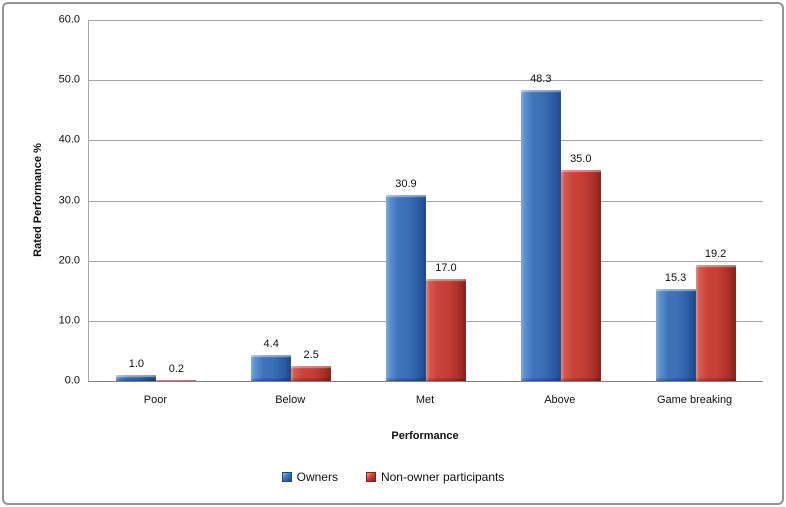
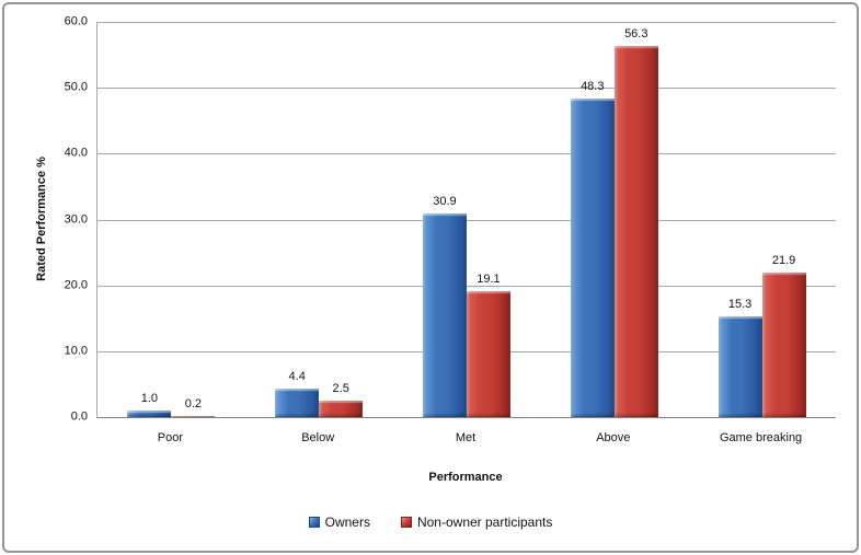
Non-owner participants/Met: 17.0 -> 19.1
Non-owner participants/Above: 35.0 -> 56.3
Non-owner participants/Game breaking: 19.2 -> 21.9
